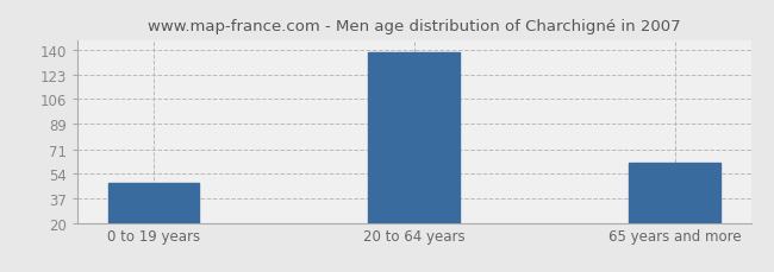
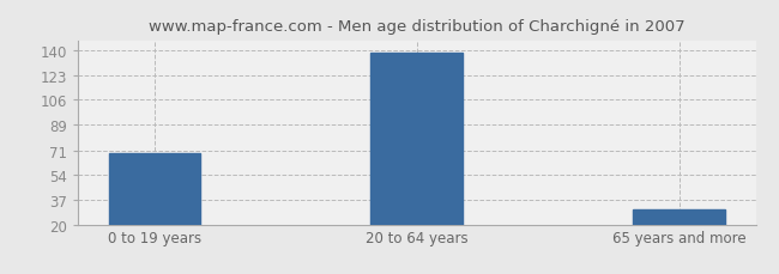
0 to 19 years: 48 -> 69
65 years and more: 62 -> 30
